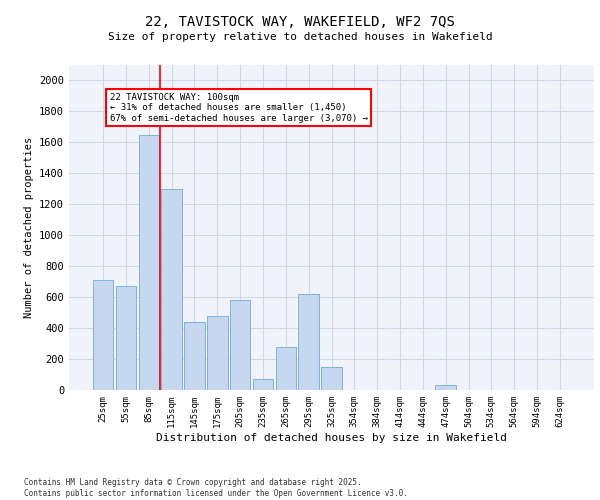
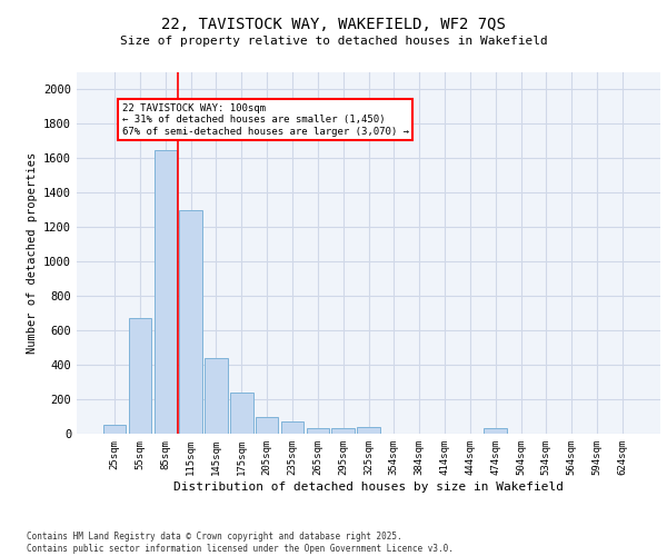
25sqm: 710 -> 50
175sqm: 480 -> 240
205sqm: 580 -> 100
265sqm: 280 -> 30
295sqm: 620 -> 30
325sqm: 150 -> 40
